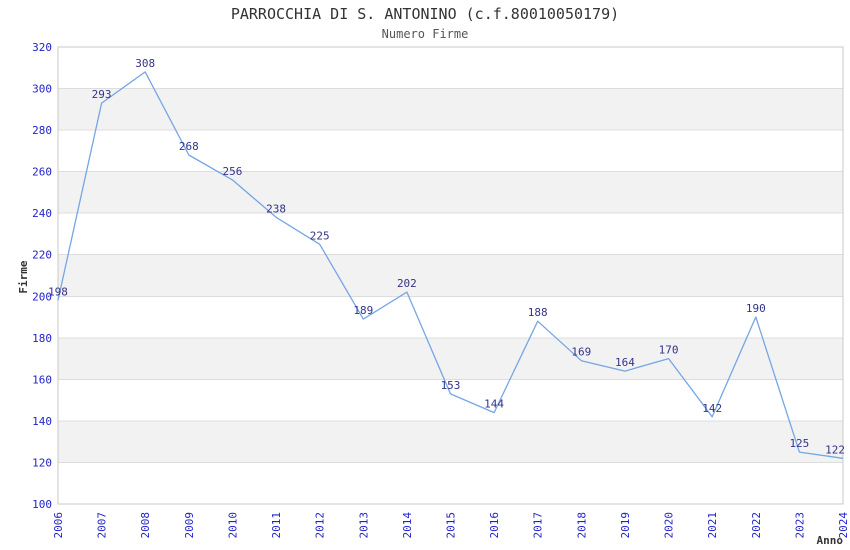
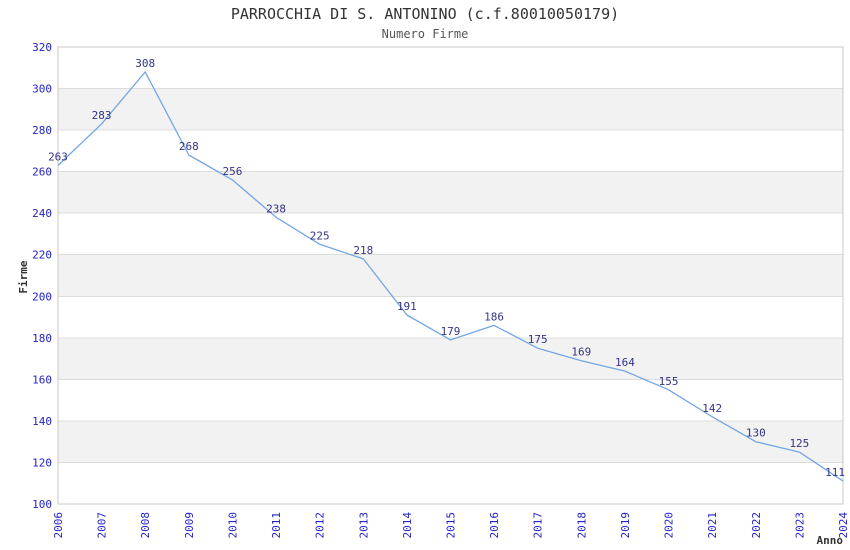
2006: 198 -> 263
2007: 293 -> 283
2013: 189 -> 218
2014: 202 -> 191
2015: 153 -> 179
2016: 144 -> 186
2017: 188 -> 175
2020: 170 -> 155
2022: 190 -> 130
2024: 122 -> 111
